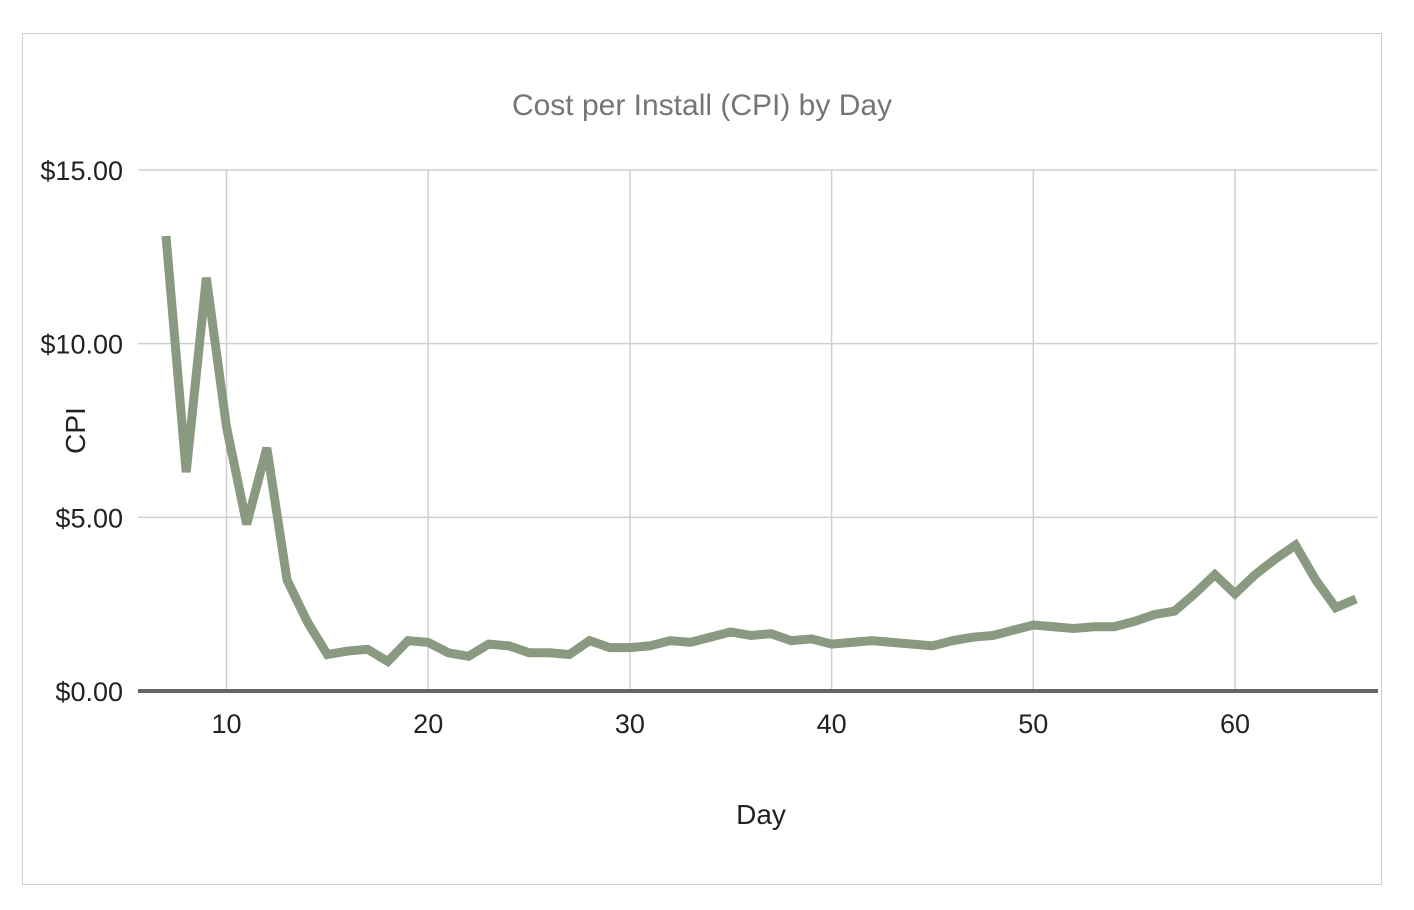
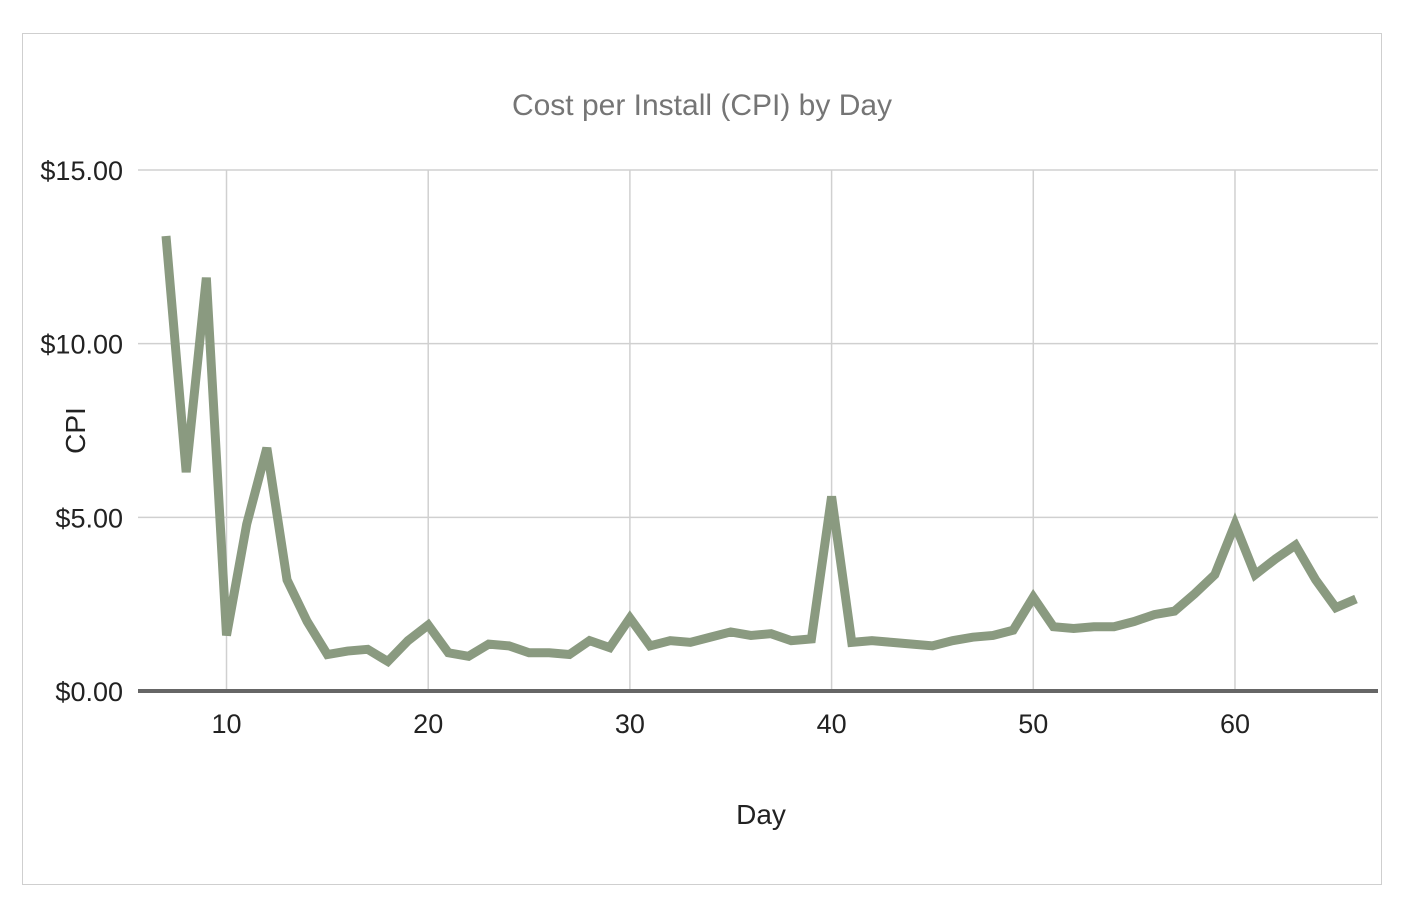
10: $7.6 -> $1.6
20: $1.4 -> $1.9
30: $1.2 -> $2.1
40: $1.4 -> $5.6
50: $1.9 -> $2.7
60: $2.8 -> $4.8
